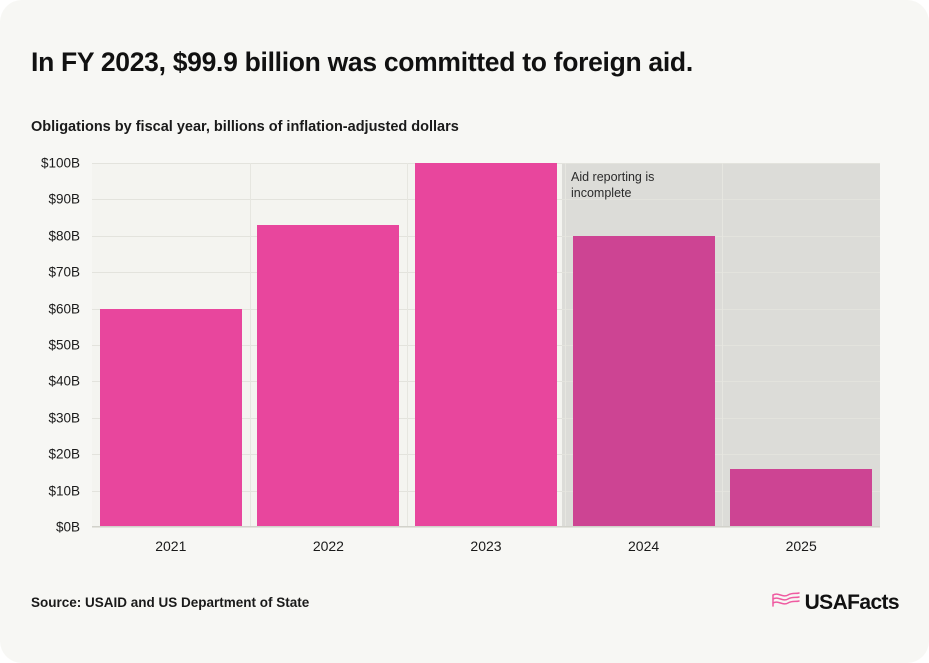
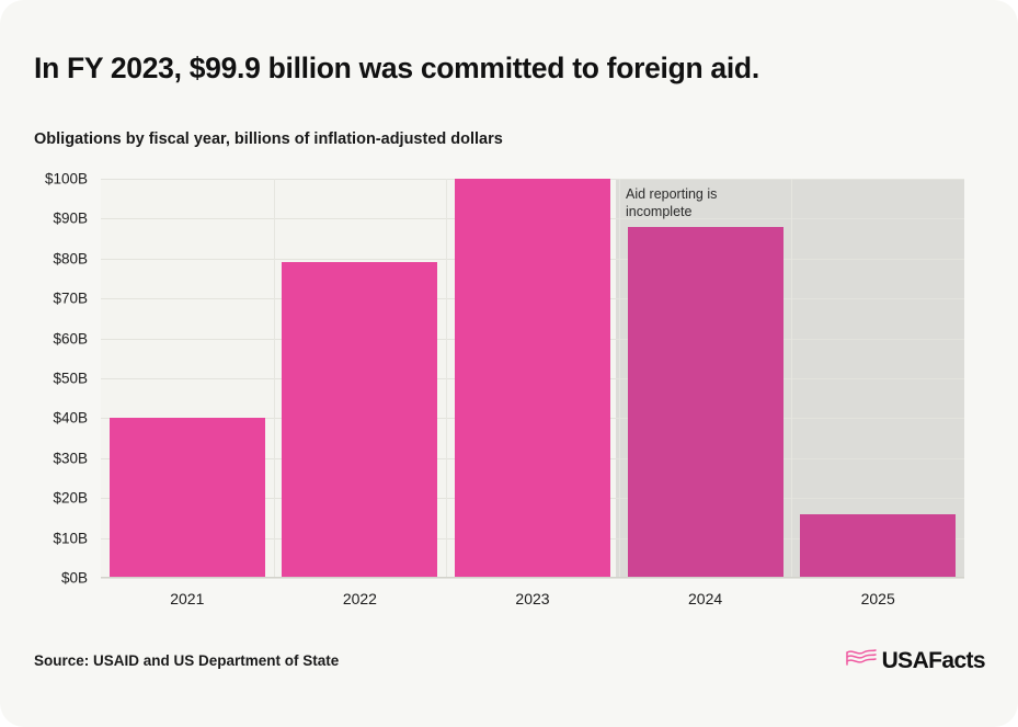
2021: $60B -> $40B
2022: $83B -> $79B
2024: $80B -> $88B
